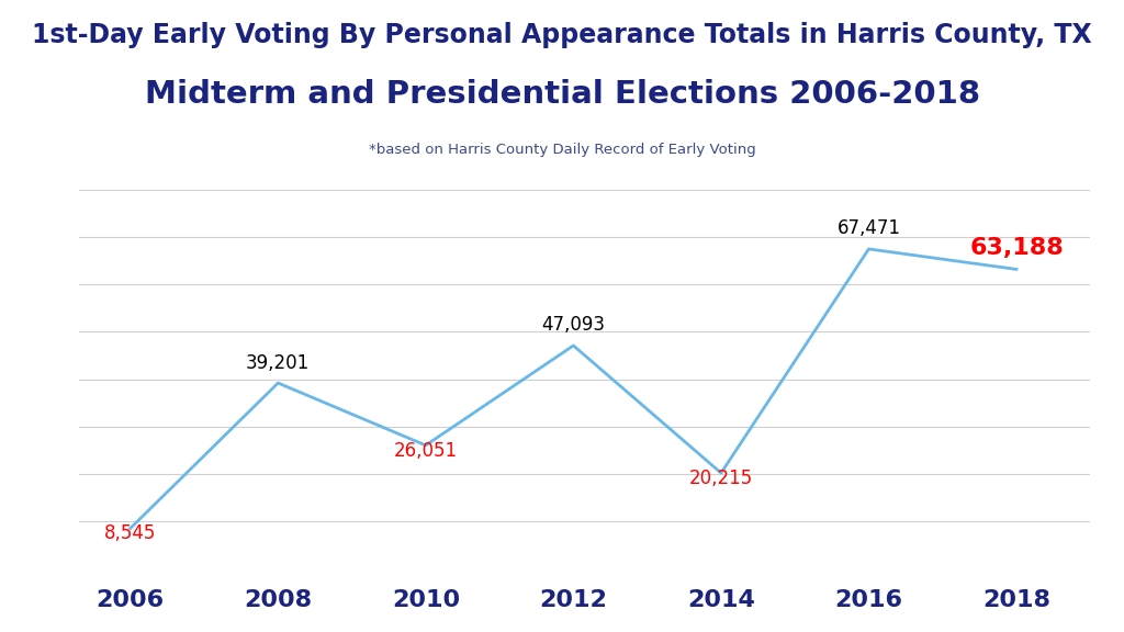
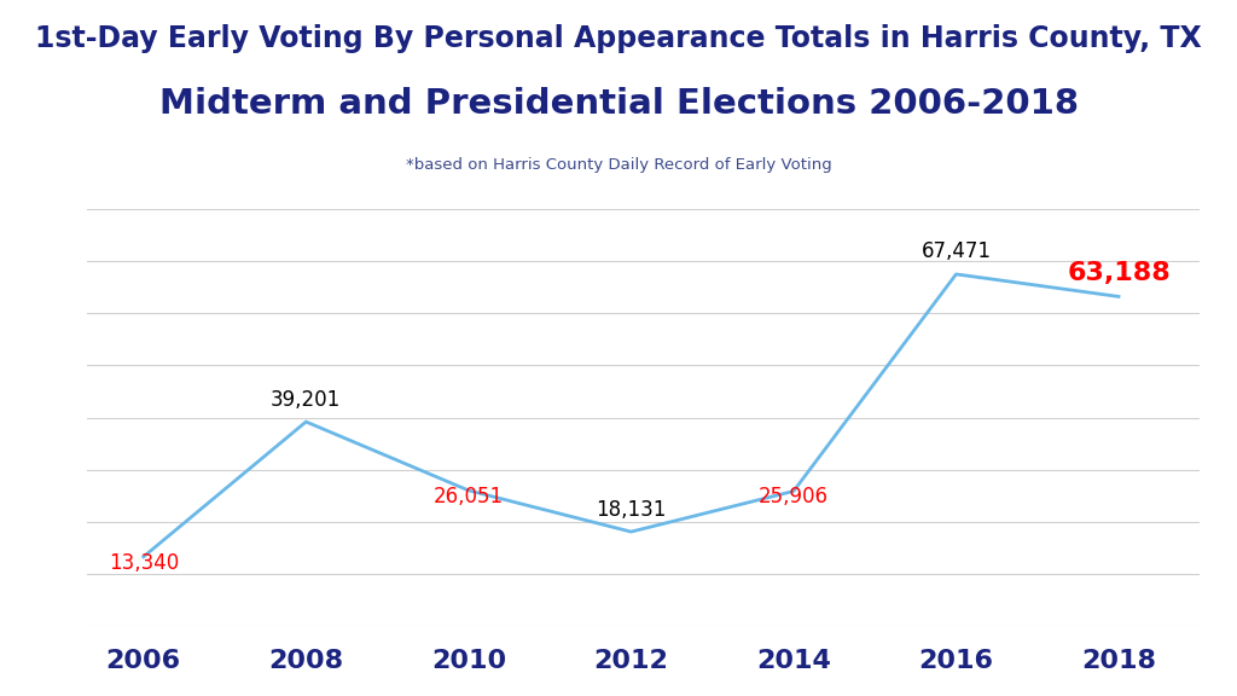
2006: 8,545 -> 13,340
2012: 47,093 -> 18,131
2014: 20,215 -> 25,906
